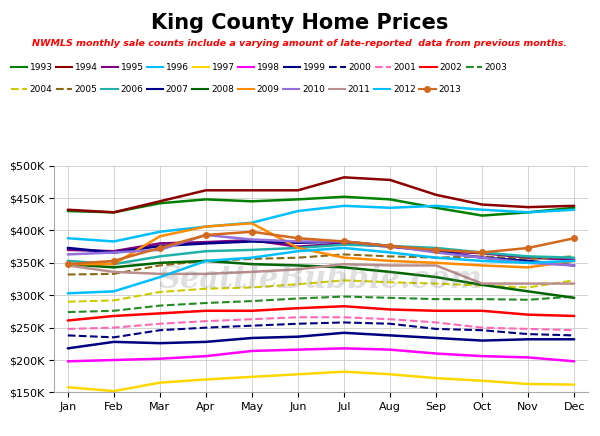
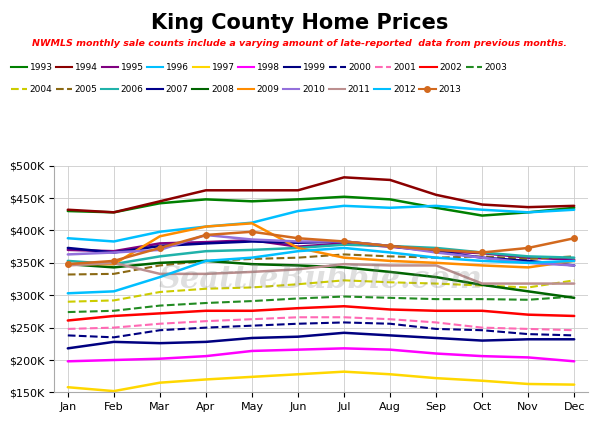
2011/Feb: $336K -> $350K
